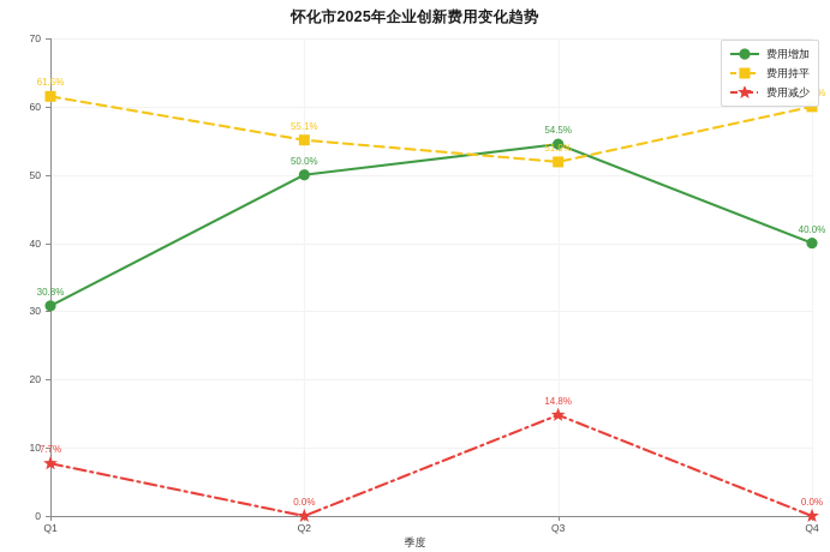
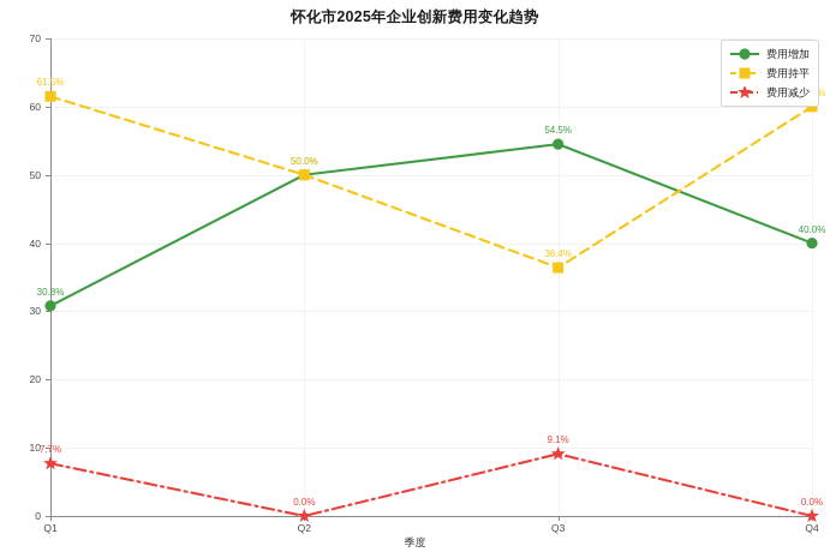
费用持平/Q2: 55.1% -> 50.0%
费用持平/Q3: 51.9% -> 36.4%
费用减少/Q3: 14.8% -> 9.1%
